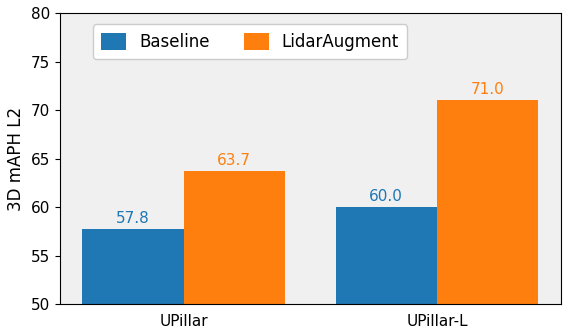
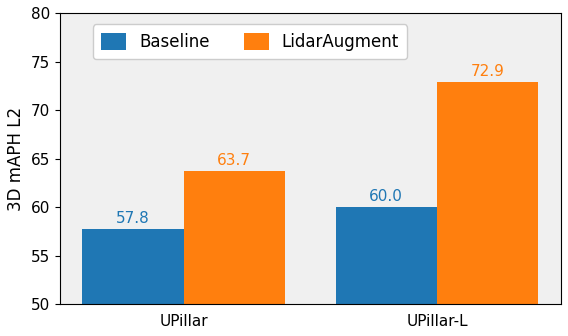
LidarAugment/UPillar-L: 71.0 -> 72.9
